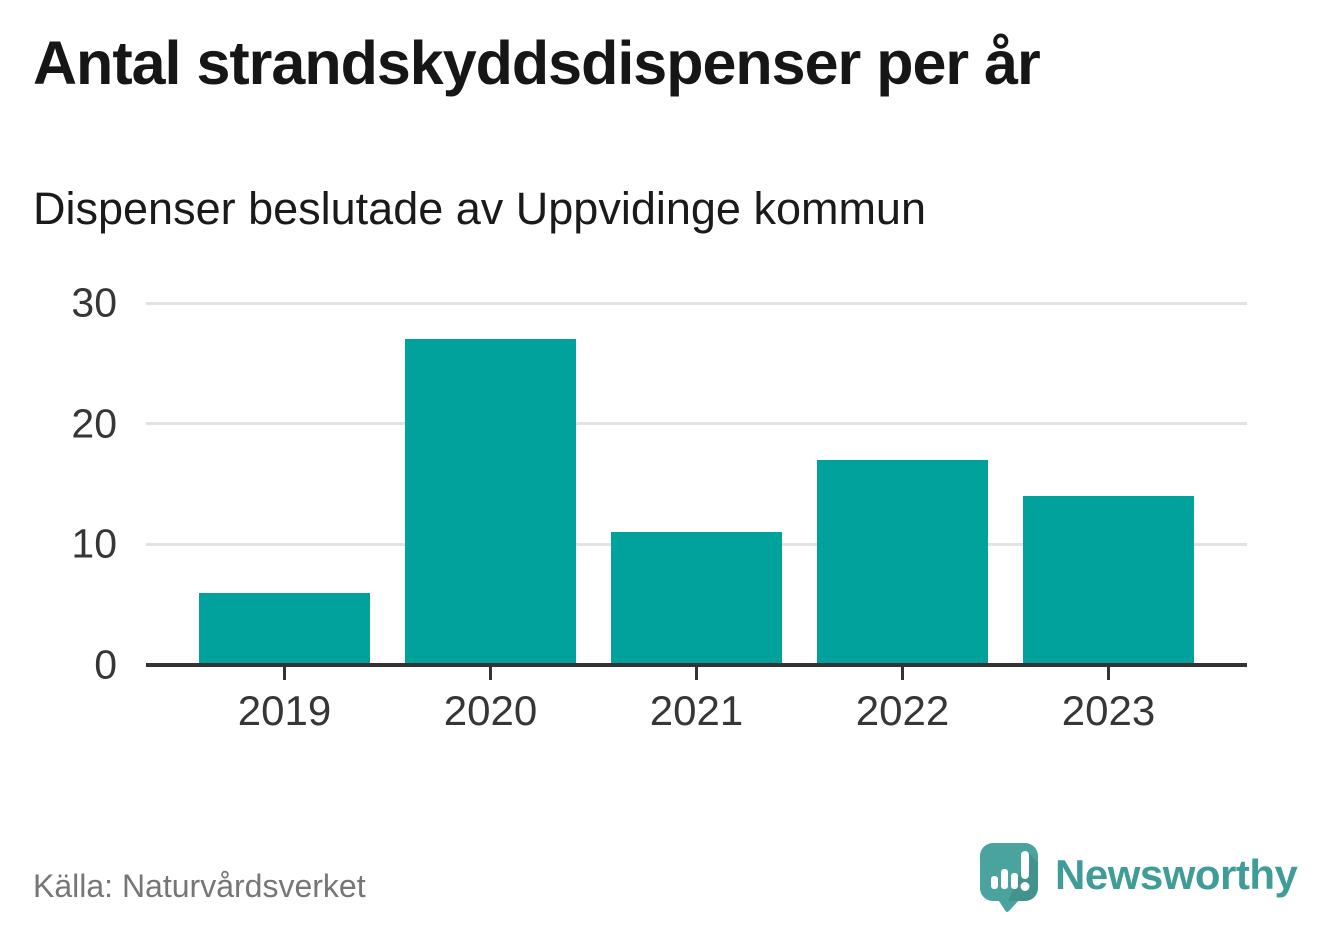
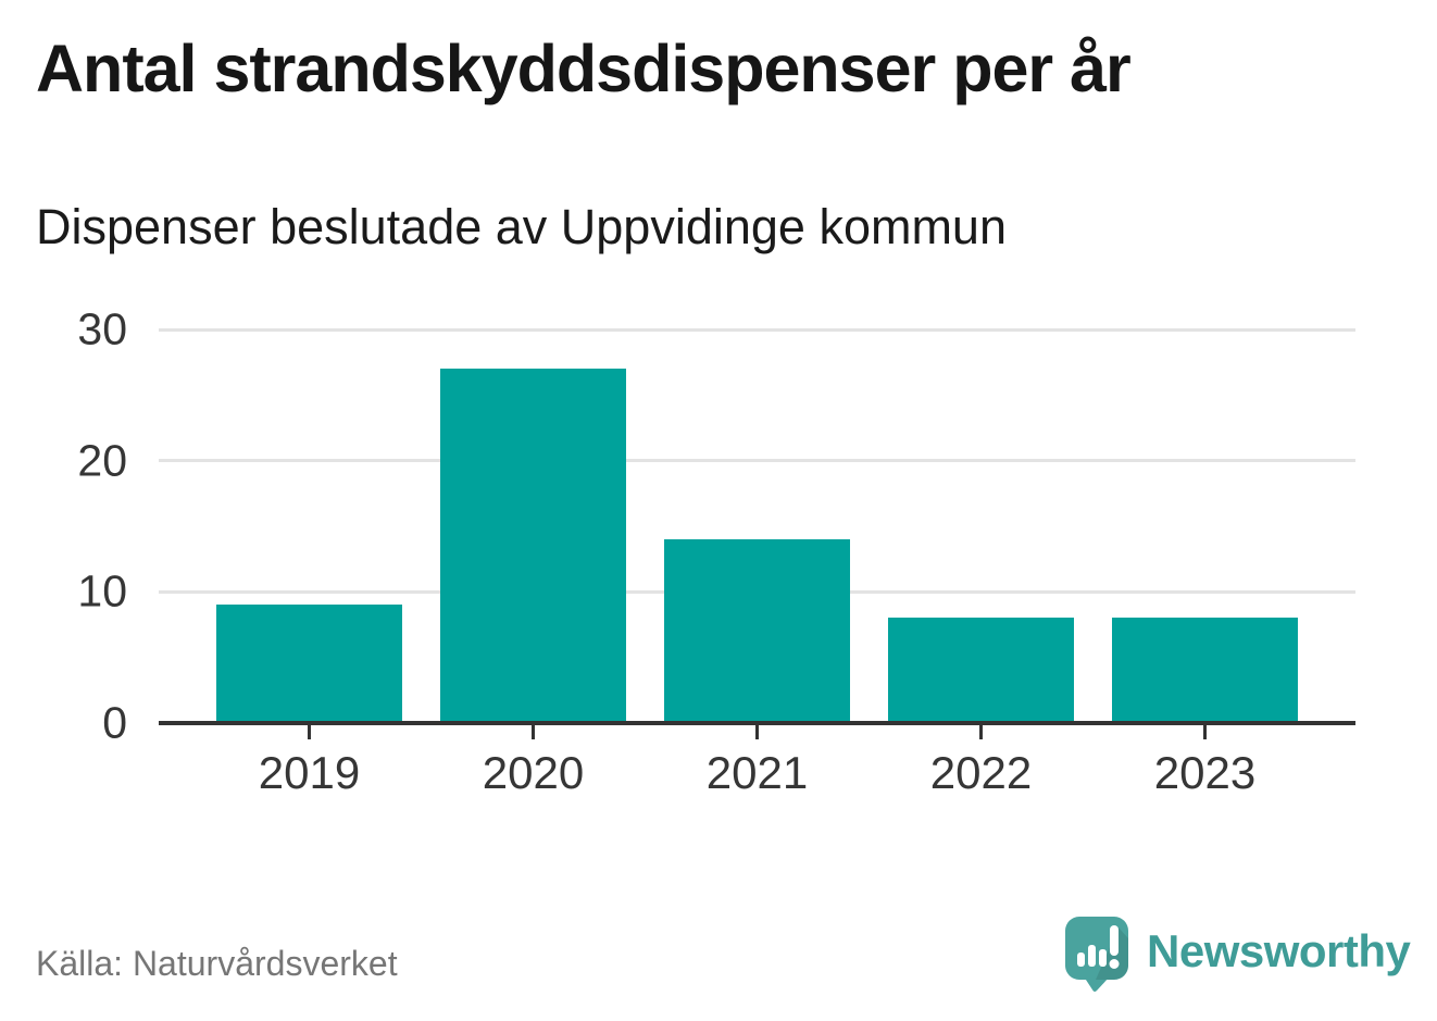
2019: 6 -> 9
2021: 11 -> 14
2022: 17 -> 8
2023: 14 -> 8
